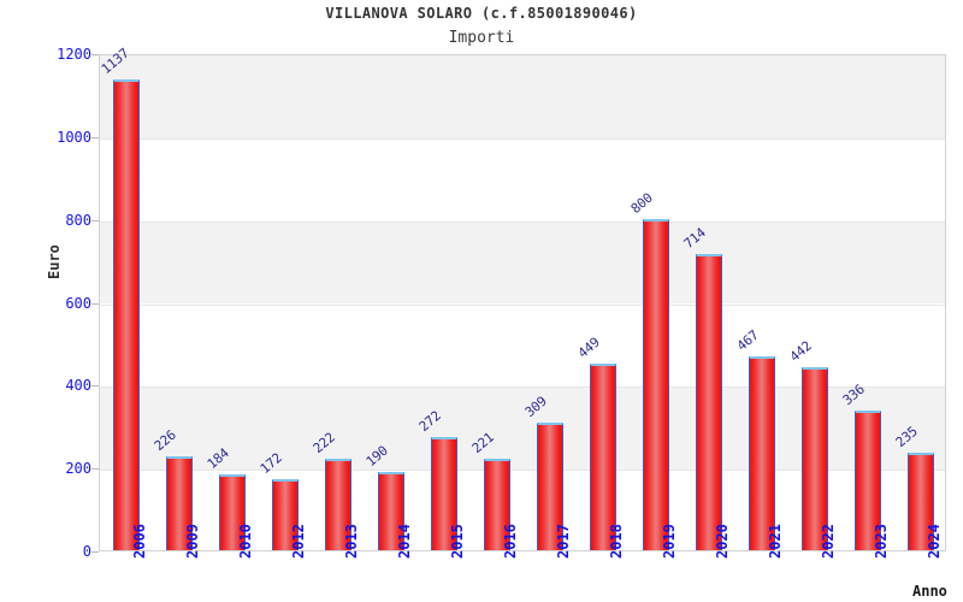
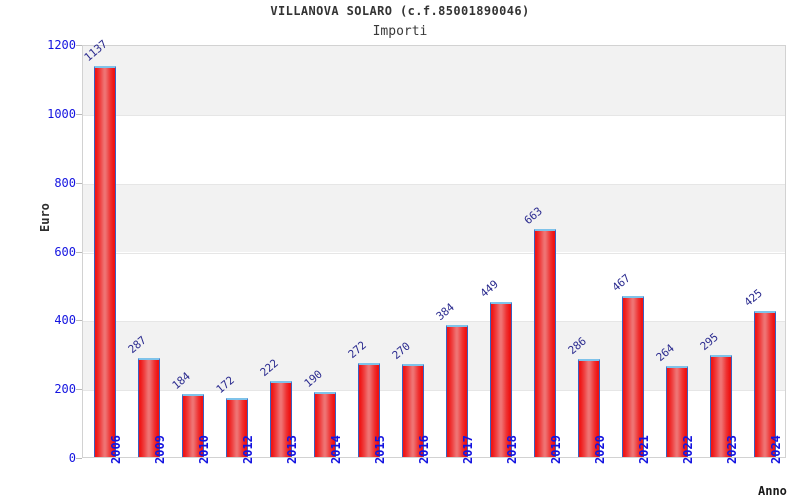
2009: 226 -> 287
2016: 221 -> 270
2017: 309 -> 384
2019: 800 -> 663
2020: 714 -> 286
2022: 442 -> 264
2023: 336 -> 295
2024: 235 -> 425
